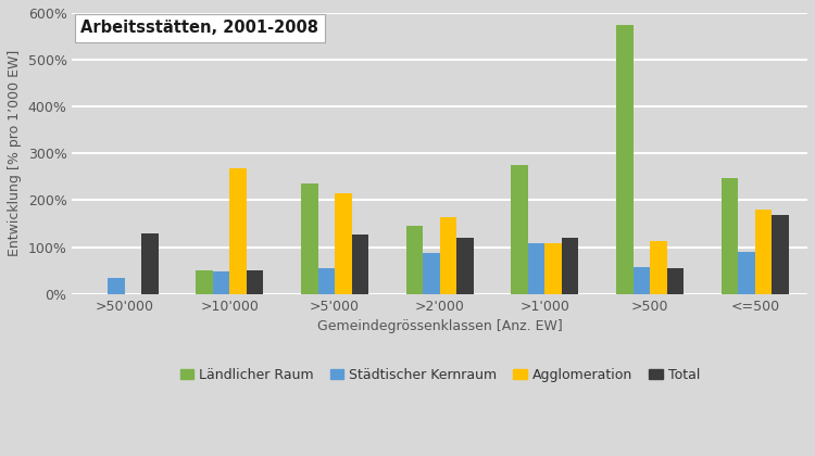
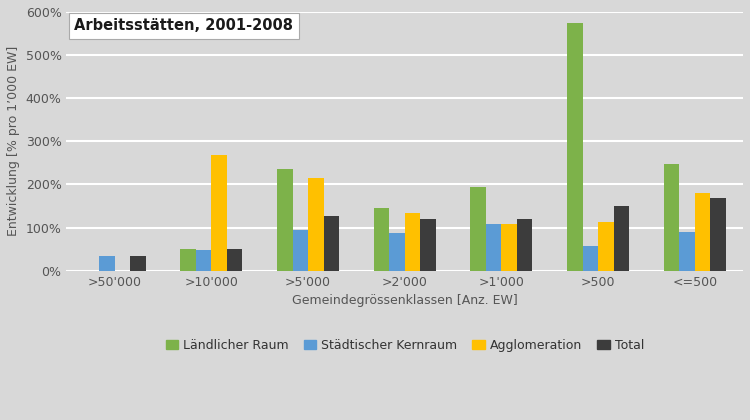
Total/>50'000: 130% -> 33%
Städtischer Kernraum/>5'000: 55% -> 95%
Agglomeration/>2'000: 165% -> 133%
Ländlicher Raum/>1'000: 275% -> 193%
Total/>500: 55% -> 150%
